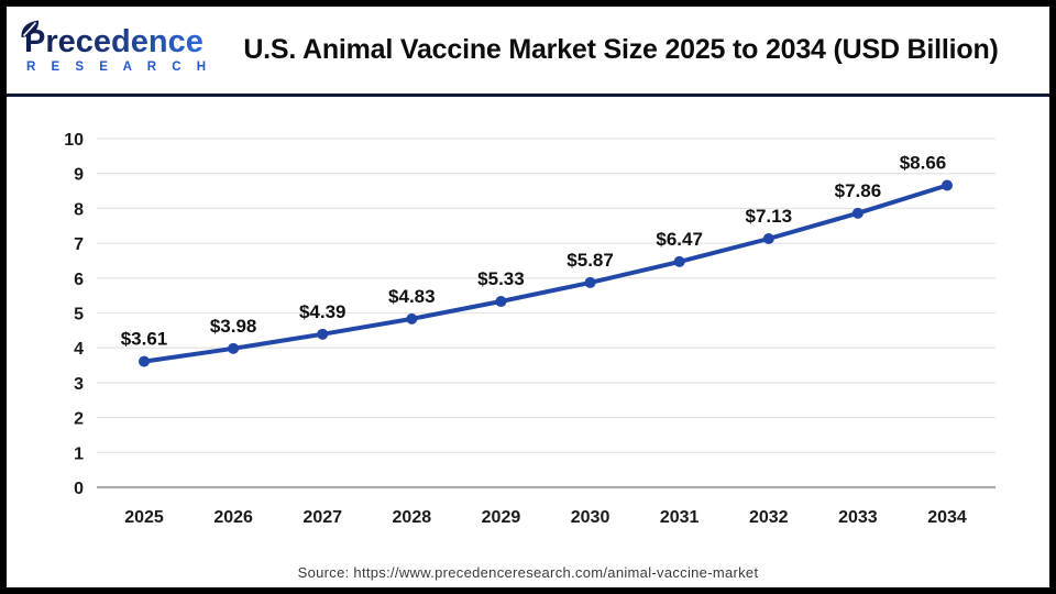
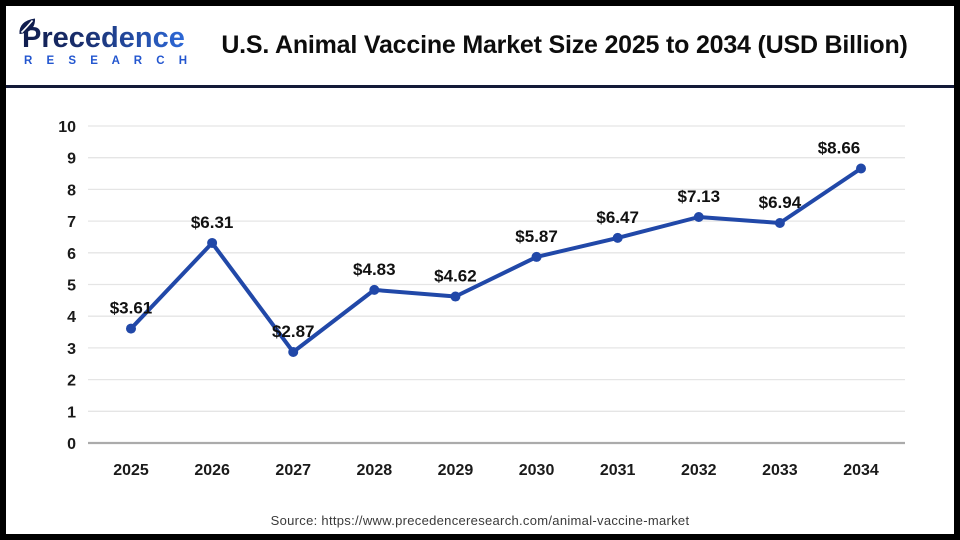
2026: $3.98 -> $6.31
2027: $4.39 -> $2.87
2029: $5.33 -> $4.62
2033: $7.86 -> $6.94
